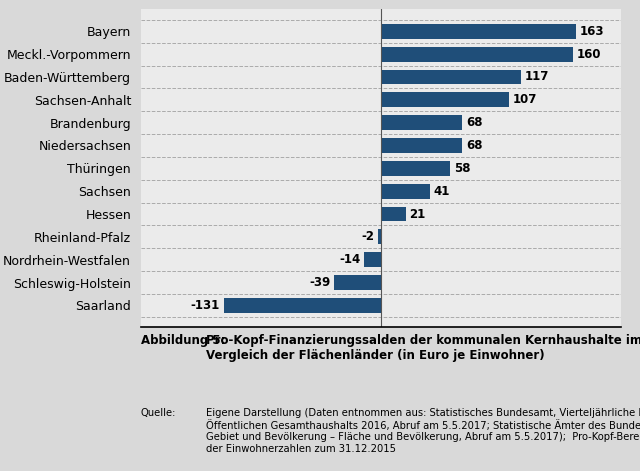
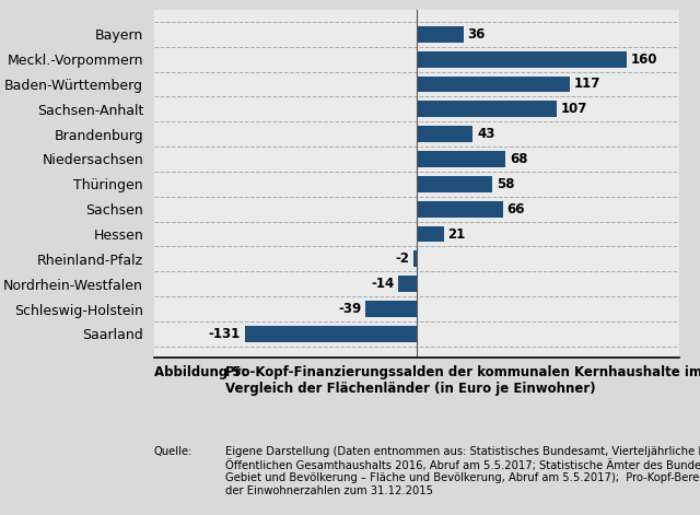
Bayern: 163 -> 36
Brandenburg: 68 -> 43
Sachsen: 41 -> 66
